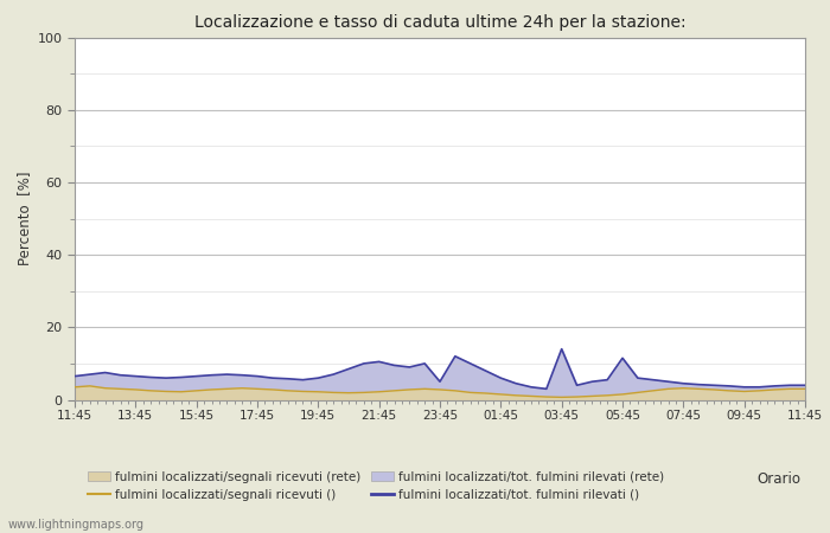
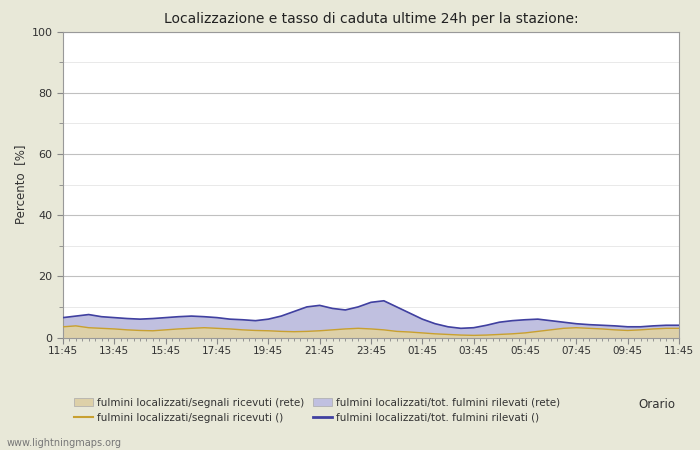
fulmini localizzati/tot. fulmini rilevati ()/23:45: 5.0 -> 11.5
fulmini localizzati/tot. fulmini rilevati ()/03:45: 14.0 -> 3.2
fulmini localizzati/tot. fulmini rilevati ()/05:45: 11.5 -> 5.8
